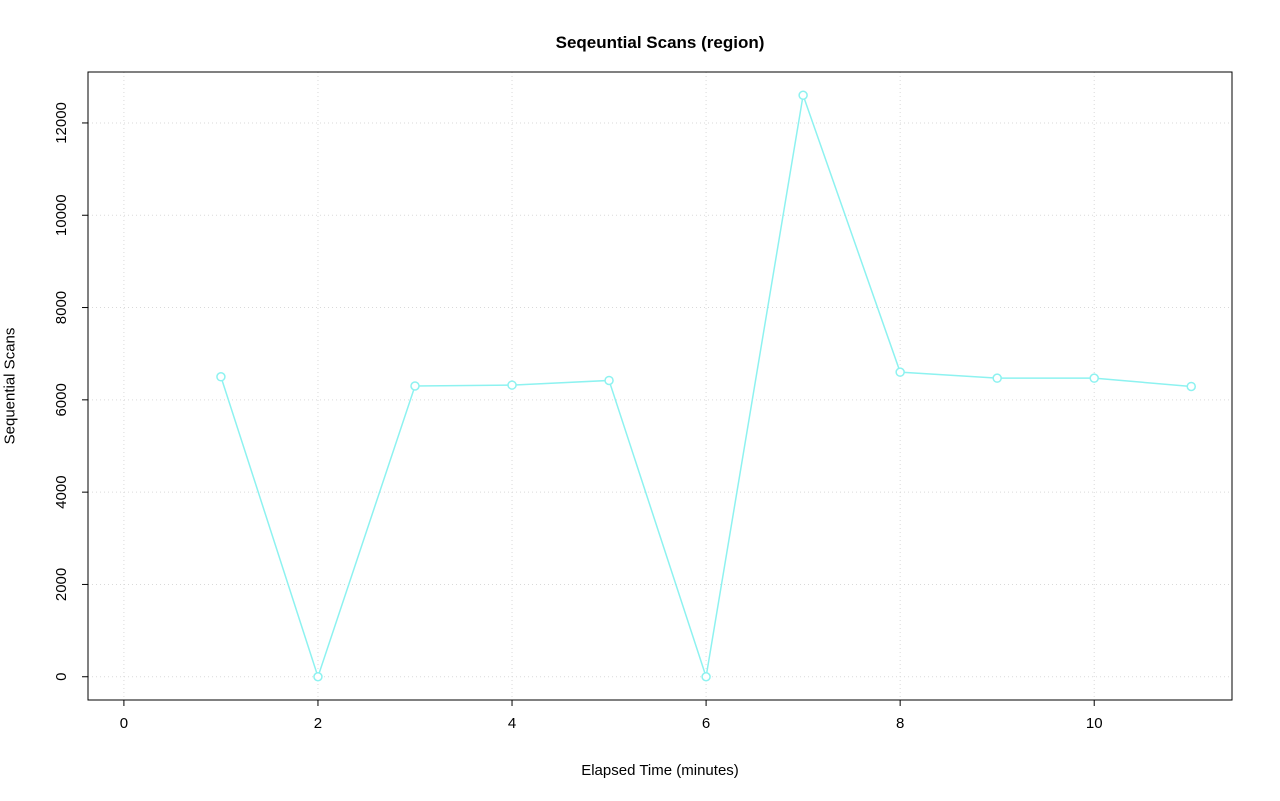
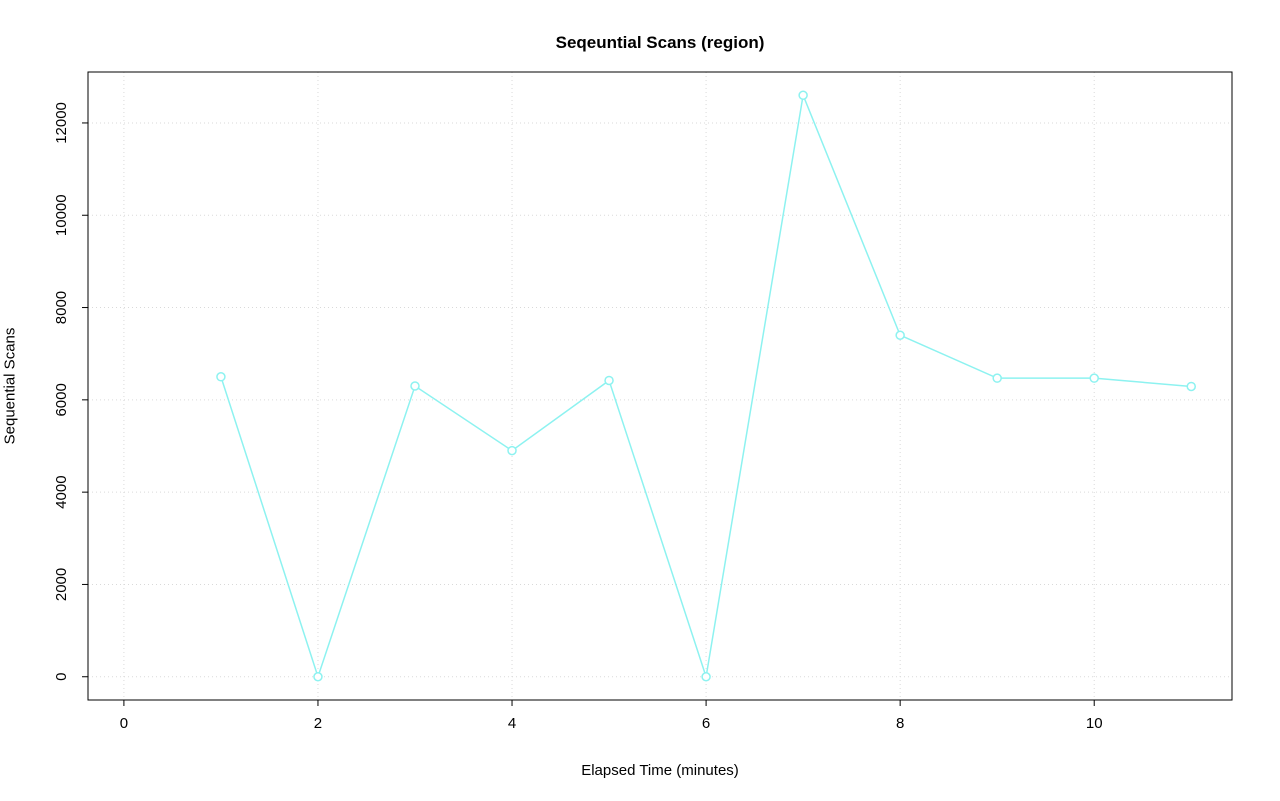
4: 6300 -> 4900
8: 6600 -> 7400
